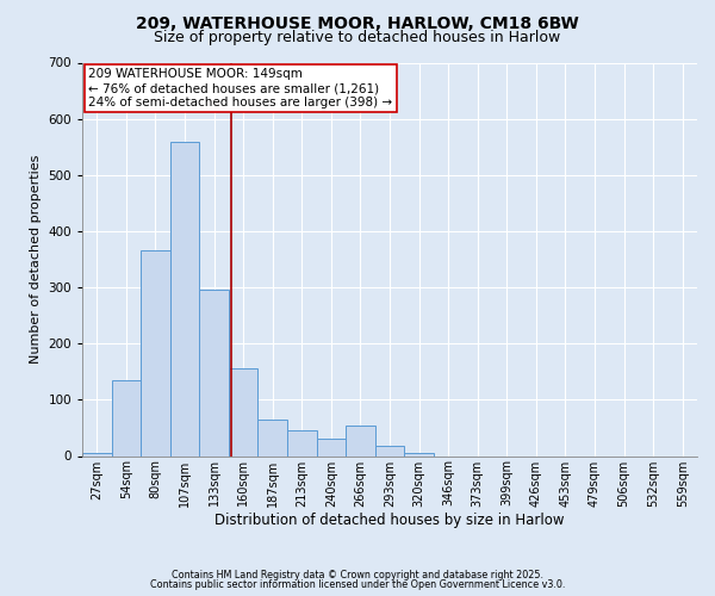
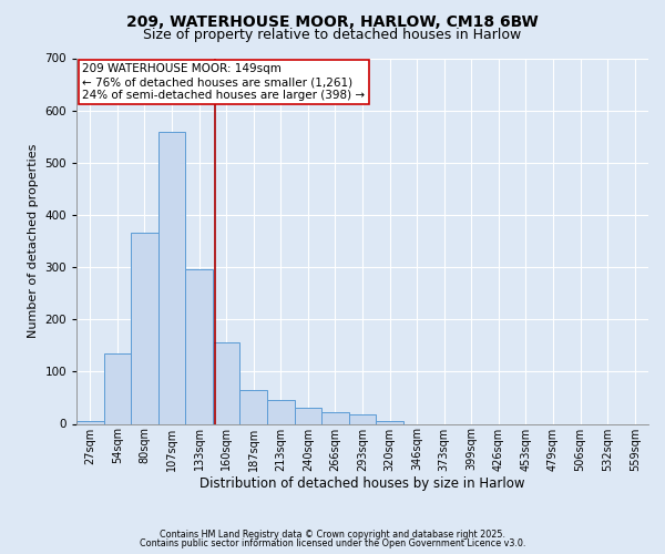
266sqm: 55 -> 22
